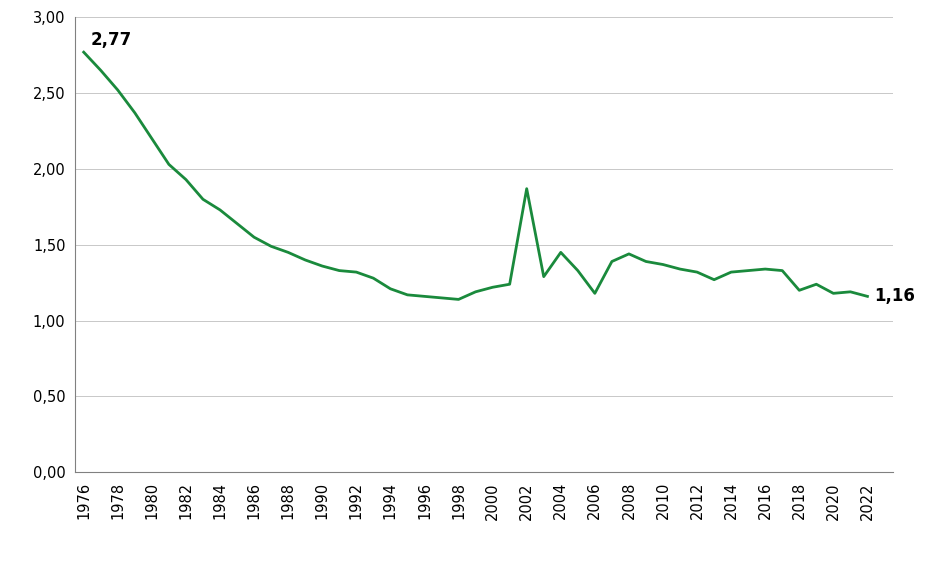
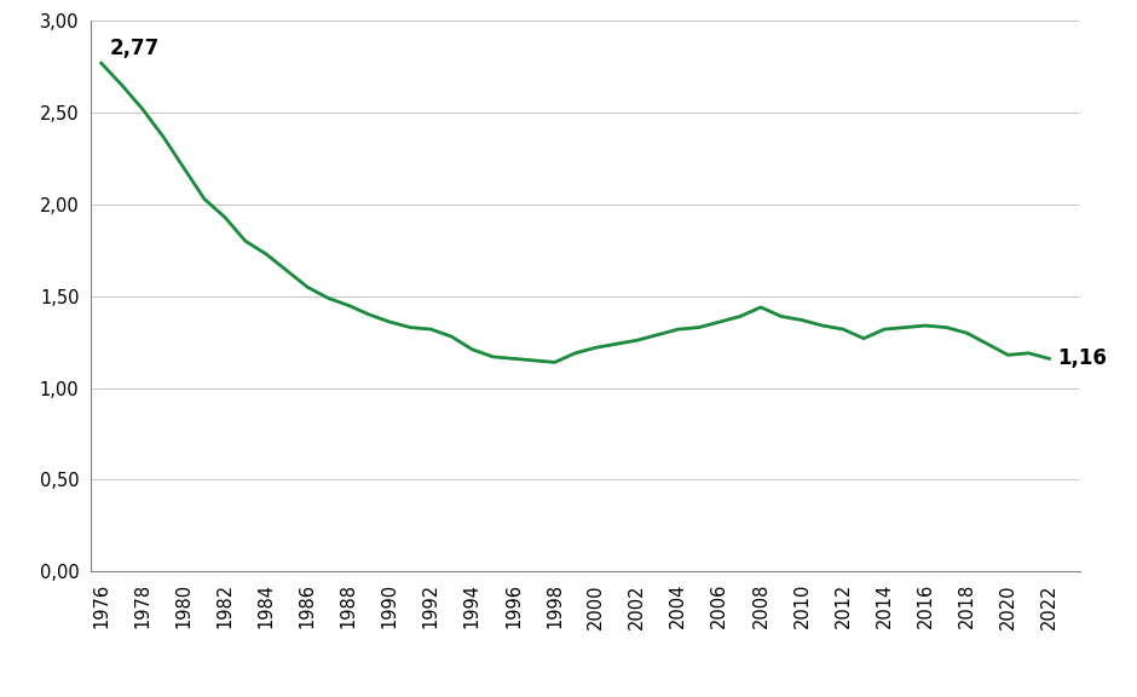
2002: 1,87 -> 1,26
2004: 1,45 -> 1,32
2006: 1,18 -> 1,36
2018: 1,20 -> 1,30
